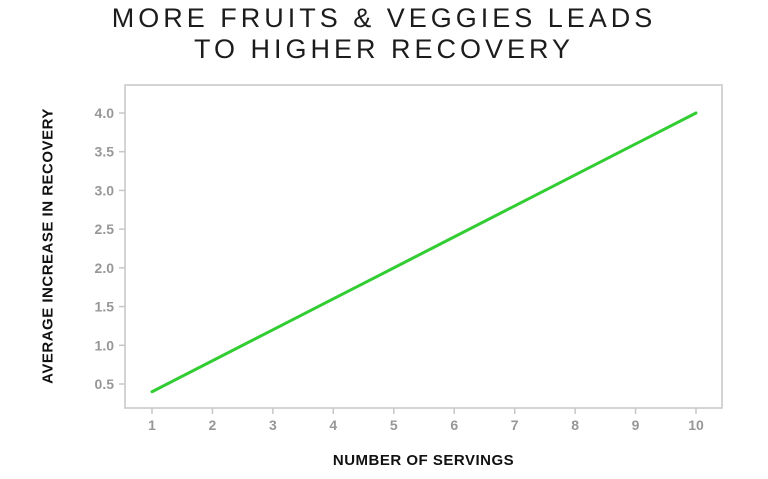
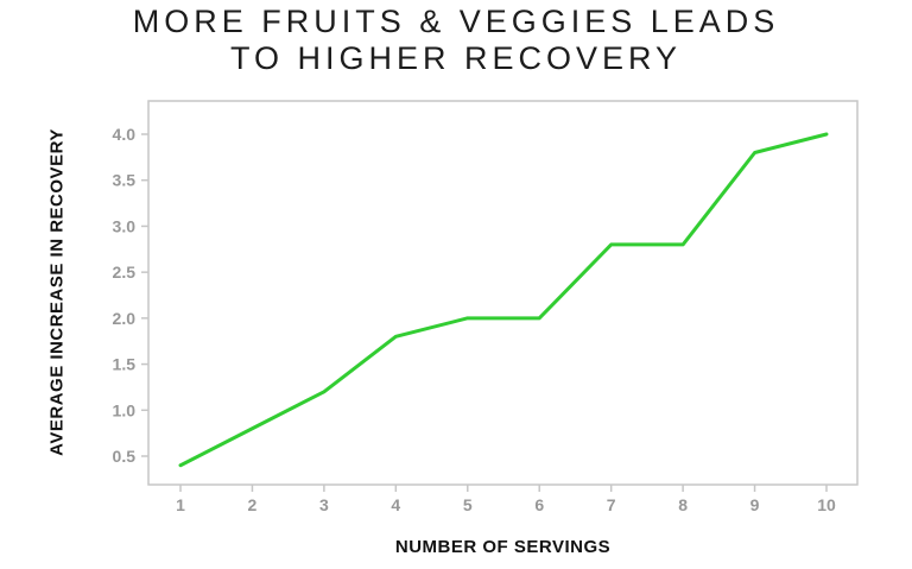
4: 1.6 -> 1.8
6: 2.4 -> 2.0
8: 3.2 -> 2.8
9: 3.6 -> 3.8
